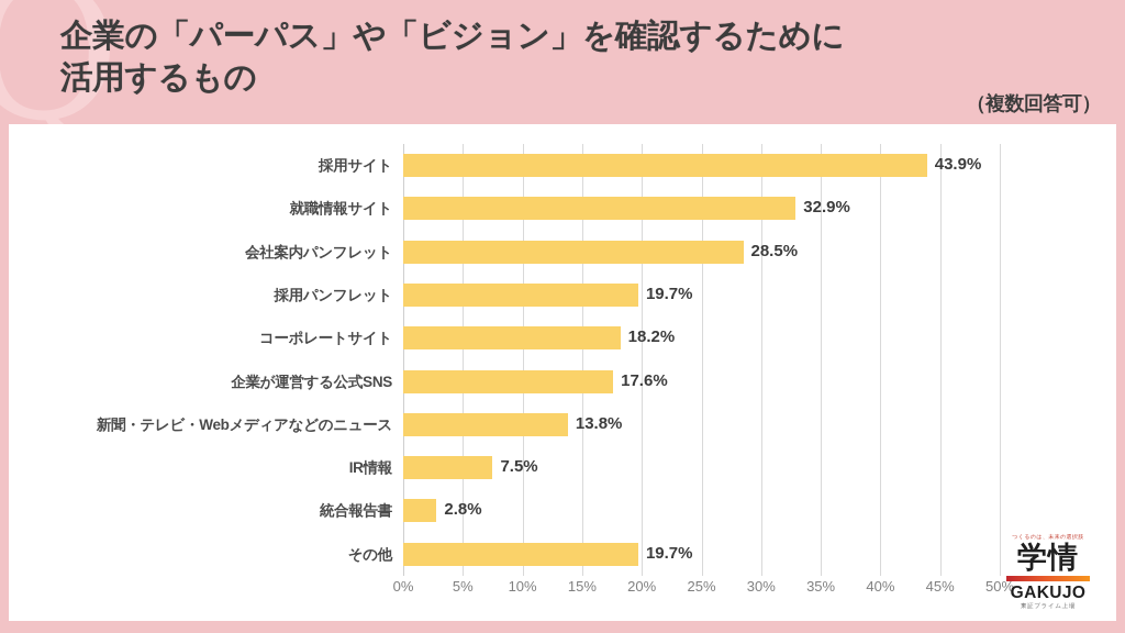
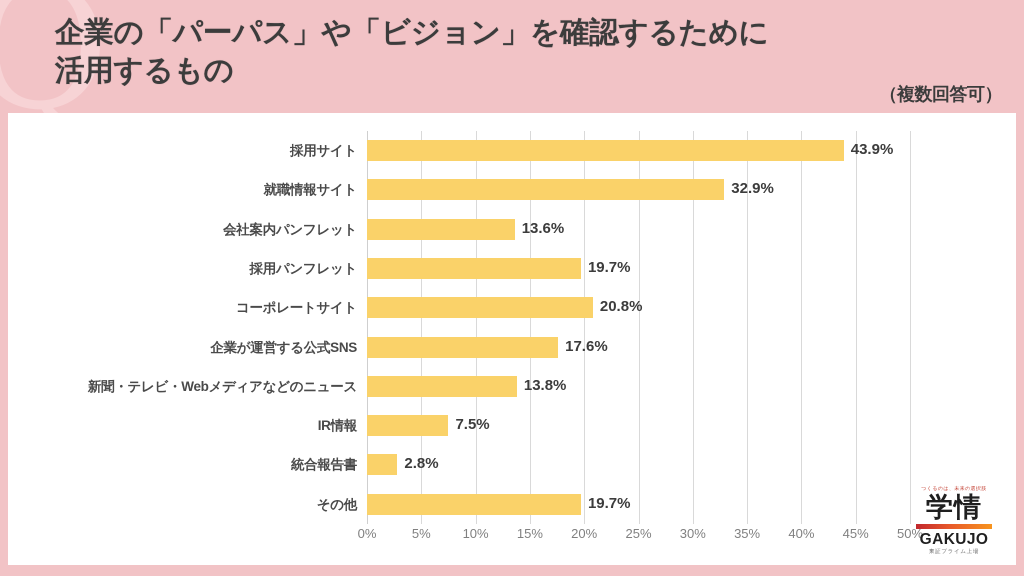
会社案内パンフレット: 28.5% -> 13.6%
コーポレートサイト: 18.2% -> 20.8%
